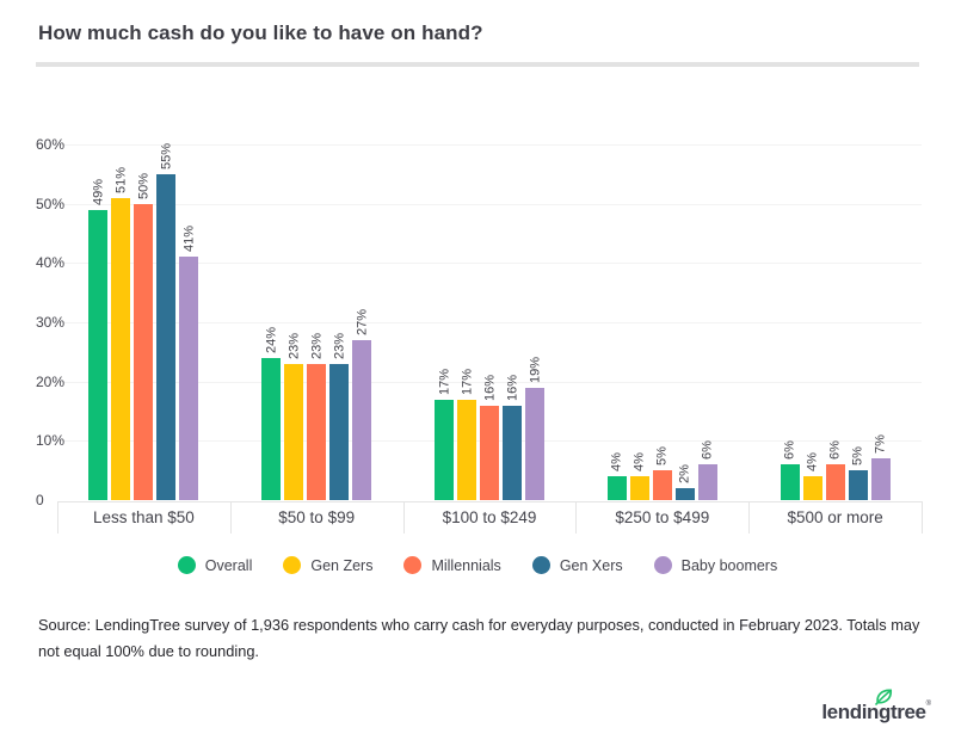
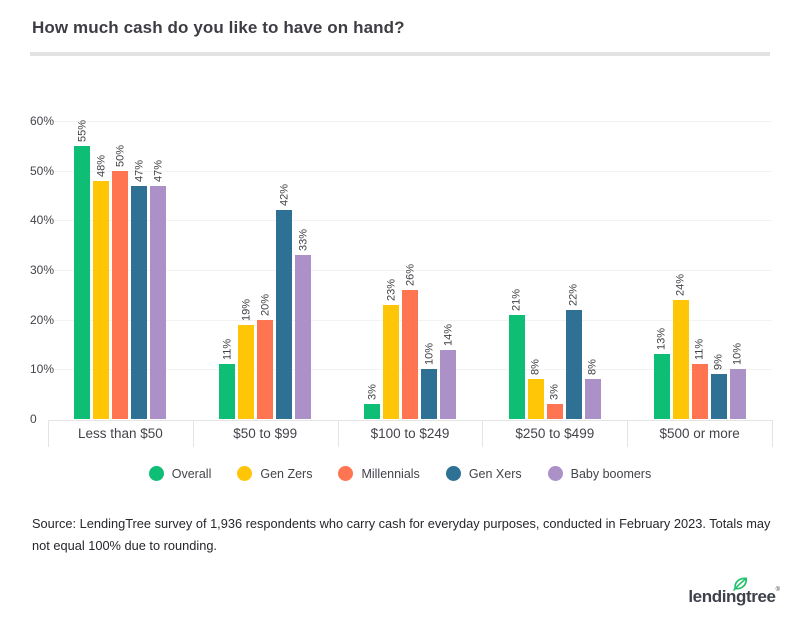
Overall/Less than $50: 49% -> 55%
Gen Zers/Less than $50: 51% -> 48%
Gen Xers/Less than $50: 55% -> 47%
Baby boomers/Less than $50: 41% -> 47%
Overall/$50 to $99: 24% -> 11%
Gen Zers/$50 to $99: 23% -> 19%
Millennials/$50 to $99: 23% -> 20%
Gen Xers/$50 to $99: 23% -> 42%
Baby boomers/$50 to $99: 27% -> 33%
Overall/$100 to $249: 17% -> 3%
Gen Zers/$100 to $249: 17% -> 23%
Millennials/$100 to $249: 16% -> 26%
Gen Xers/$100 to $249: 16% -> 10%
Baby boomers/$100 to $249: 19% -> 14%
Overall/$250 to $499: 4% -> 21%
Gen Zers/$250 to $499: 4% -> 8%
Millennials/$250 to $499: 5% -> 3%
Gen Xers/$250 to $499: 2% -> 22%
Baby boomers/$250 to $499: 6% -> 8%
Overall/$500 or more: 6% -> 13%
Gen Zers/$500 or more: 4% -> 24%
Millennials/$500 or more: 6% -> 11%
Gen Xers/$500 or more: 5% -> 9%
Baby boomers/$500 or more: 7% -> 10%
